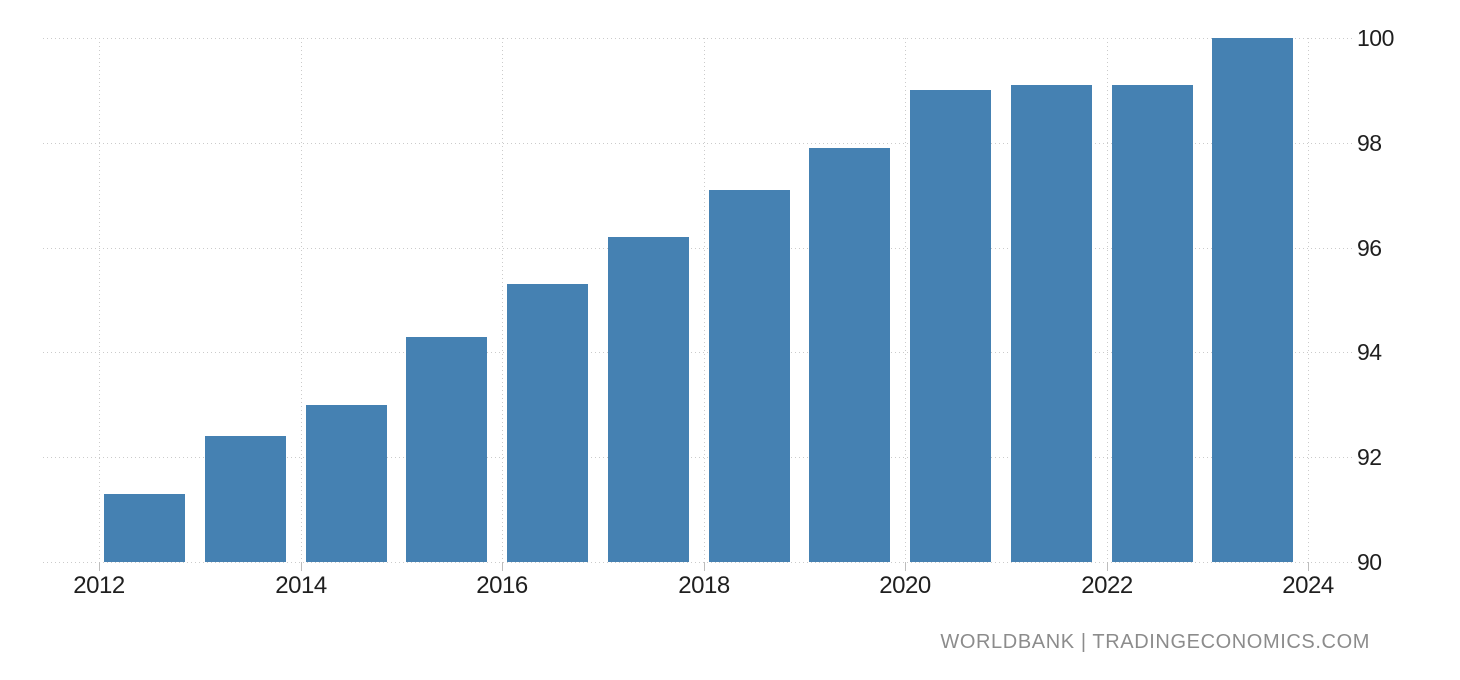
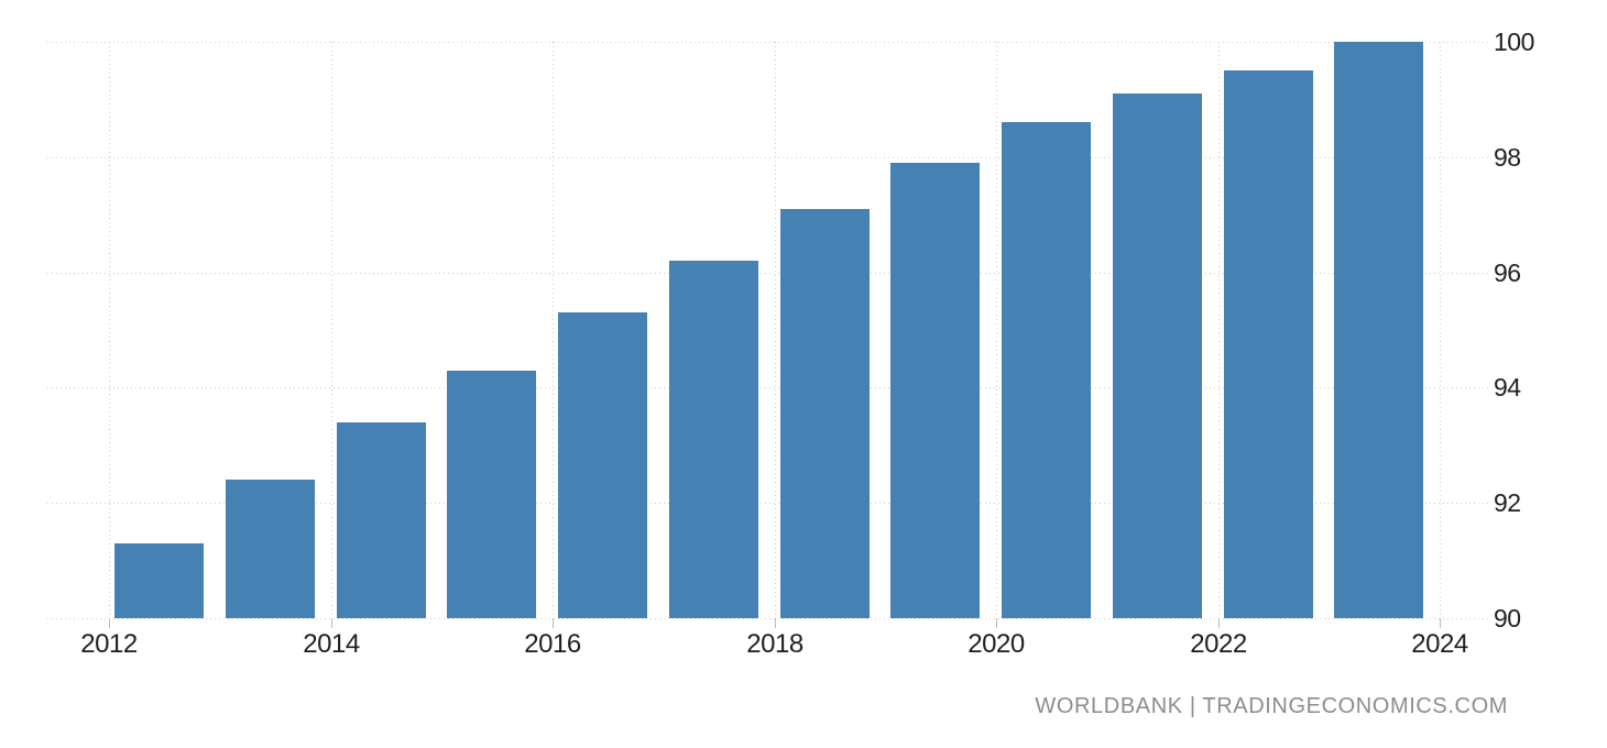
2014: 93.0 -> 93.4
2020: 99.0 -> 98.6
2022: 99.1 -> 99.5
